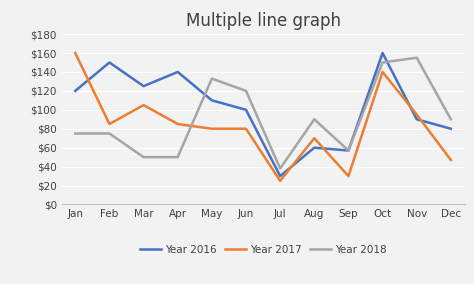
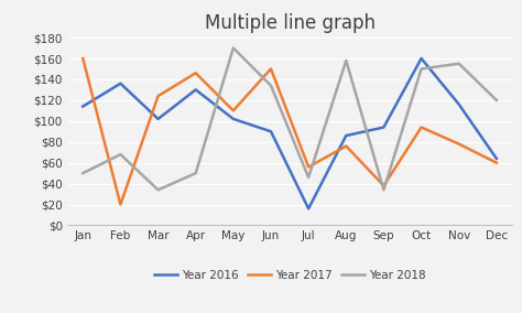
Year 2016/Jan: $120 -> $114
Year 2018/Jan: $75 -> $50
Year 2016/Feb: $150 -> $136
Year 2017/Feb: $85 -> $20
Year 2018/Feb: $75 -> $68
Year 2016/Mar: $125 -> $102
Year 2017/Mar: $105 -> $124
Year 2018/Mar: $50 -> $34
Year 2016/Apr: $140 -> $130
Year 2017/Apr: $85 -> $146
Year 2016/May: $110 -> $102
Year 2017/May: $80 -> $110
Year 2018/May: $133 -> $170
Year 2016/Jun: $100 -> $90
Year 2017/Jun: $80 -> $150
Year 2018/Jun: $120 -> $134
Year 2016/Jul: $30 -> $16
Year 2017/Jul: $25 -> $56
Year 2018/Jul: $38 -> $46
Year 2016/Aug: $60 -> $86
Year 2017/Aug: $70 -> $76
Year 2018/Aug: $90 -> $158
Year 2016/Sep: $57 -> $94
Year 2017/Sep: $30 -> $38
Year 2018/Sep: $57 -> $34
Year 2017/Oct: $140 -> $94
Year 2016/Nov: $90 -> $116
Year 2017/Nov: $95 -> $78
Year 2016/Dec: $80 -> $64
Year 2017/Dec: $47 -> $60
Year 2018/Dec: $90 -> $120
